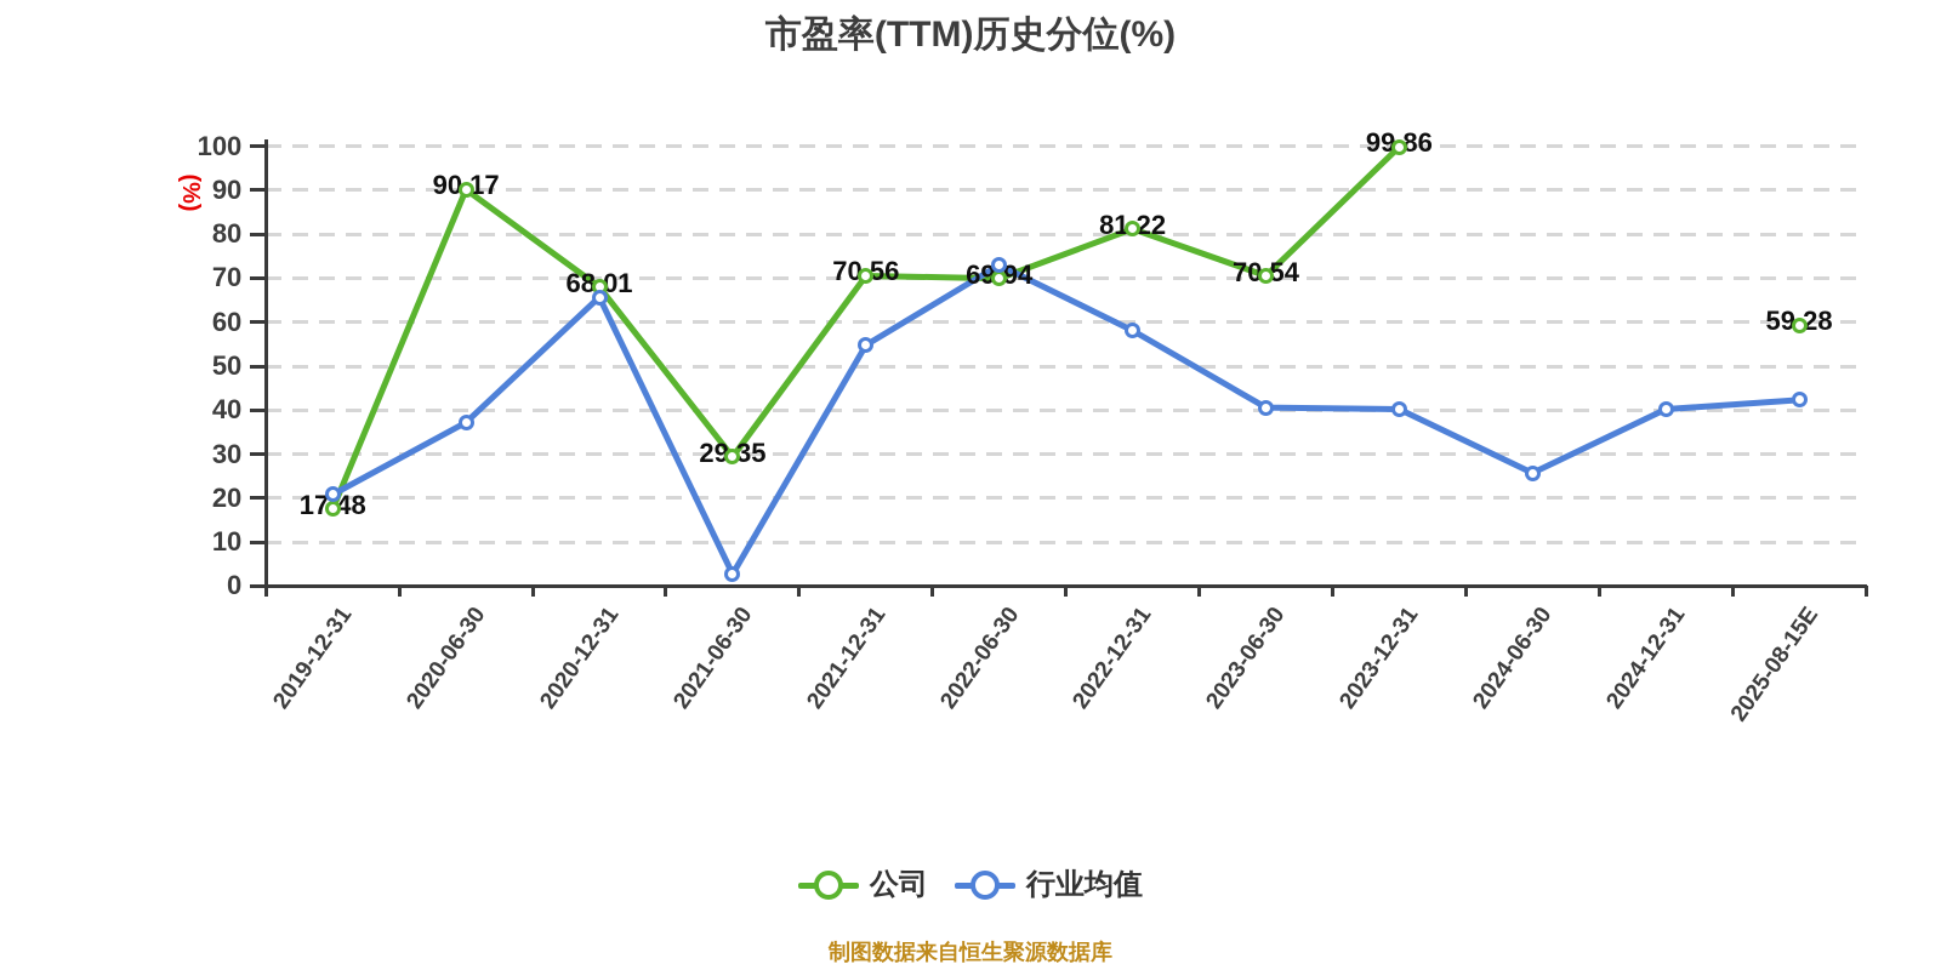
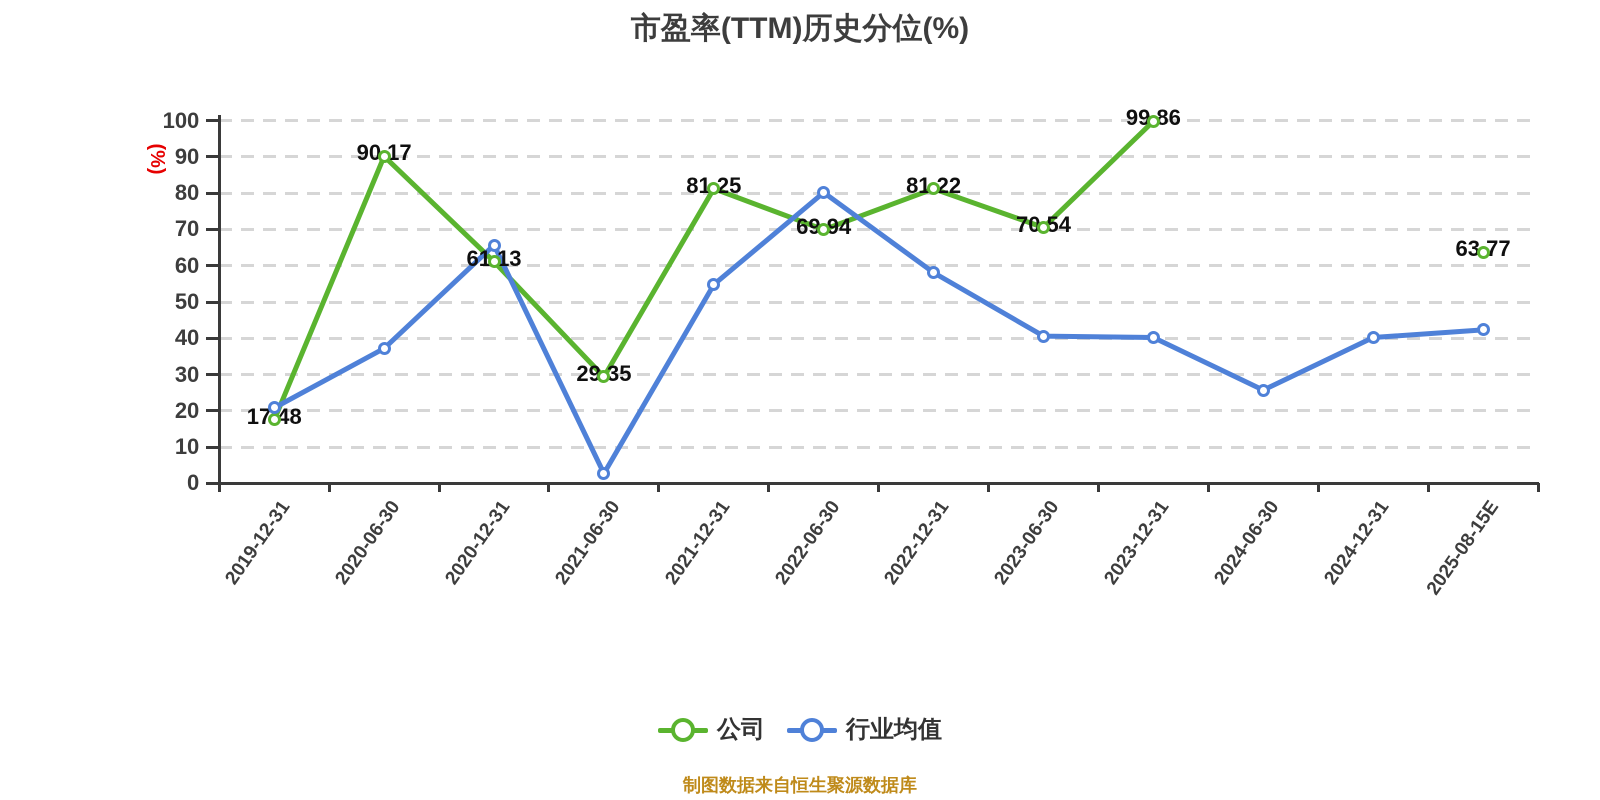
公司/2020-12-31: 68.01 -> 61.13
公司/2021-12-31: 70.56 -> 81.25
行业均值/2022-06-30: 73 -> 80
公司/2025-08-15E: 59.28 -> 63.77
